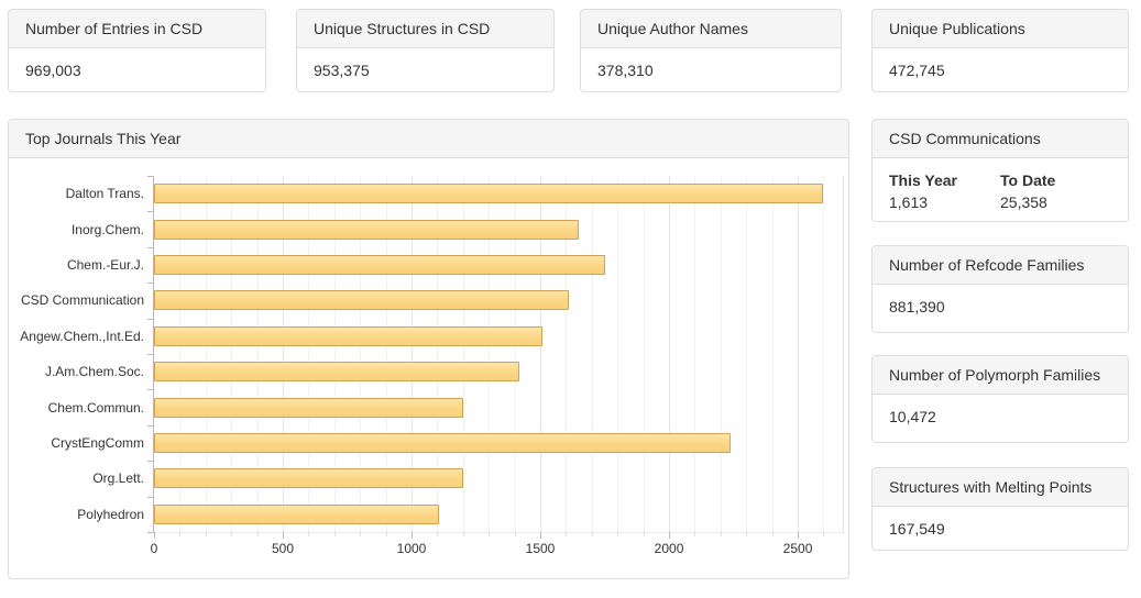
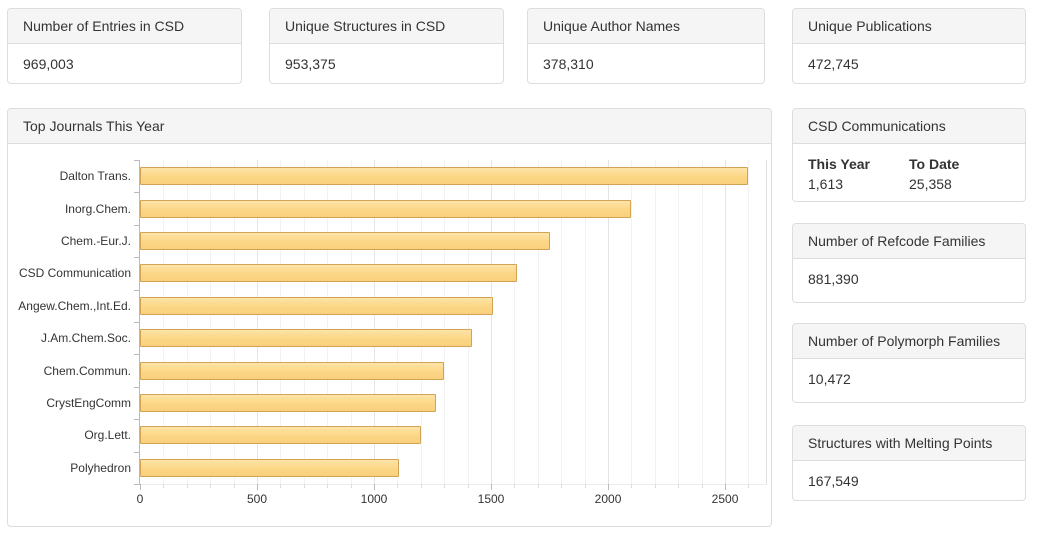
Inorg.Chem.: 1650 -> 2100
Chem.Commun.: 1200 -> 1300
CrystEngComm: 2240 -> 1260
